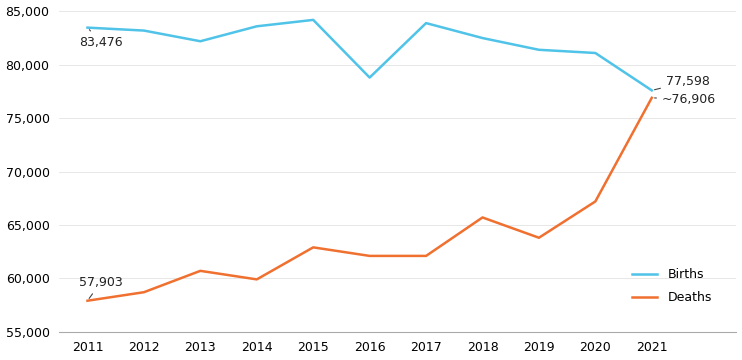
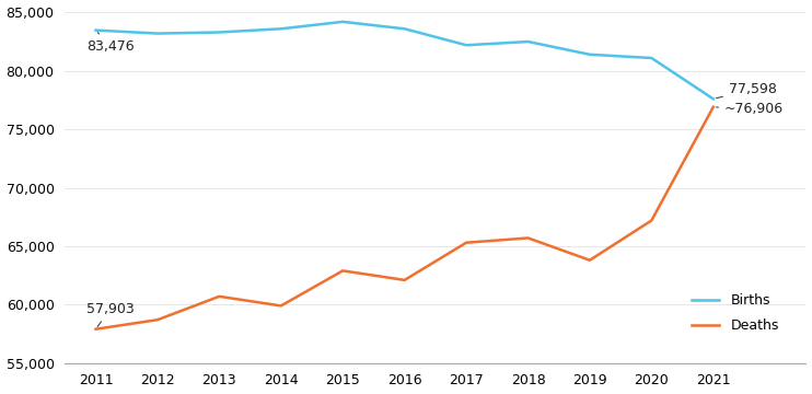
Births/2013: 82,200 -> 83,300
Births/2016: 78,800 -> 83,600
Births/2017: 83,900 -> 82,200
Deaths/2017: 62,100 -> 65,300
